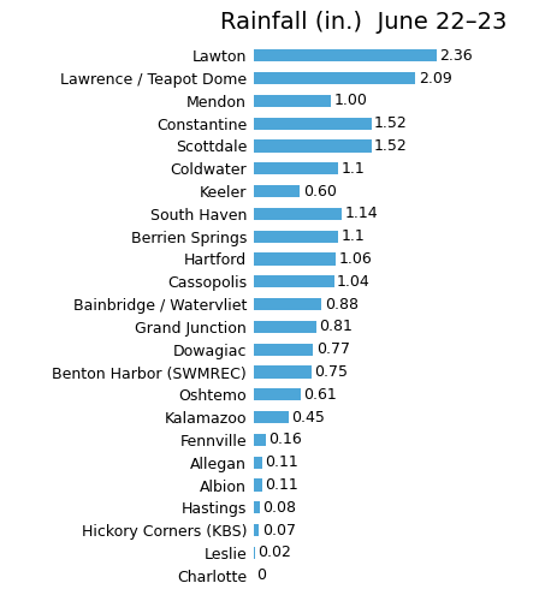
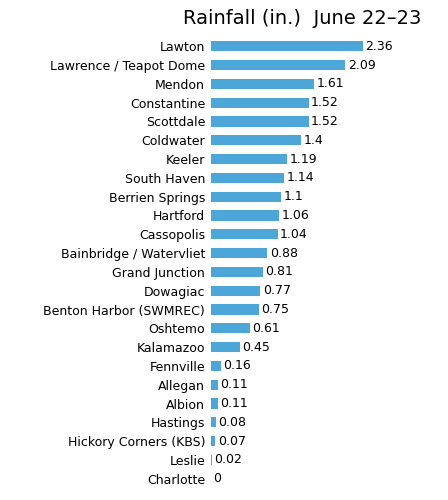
Mendon: 1.00 -> 1.61
Coldwater: 1.1 -> 1.4
Keeler: 0.60 -> 1.19
